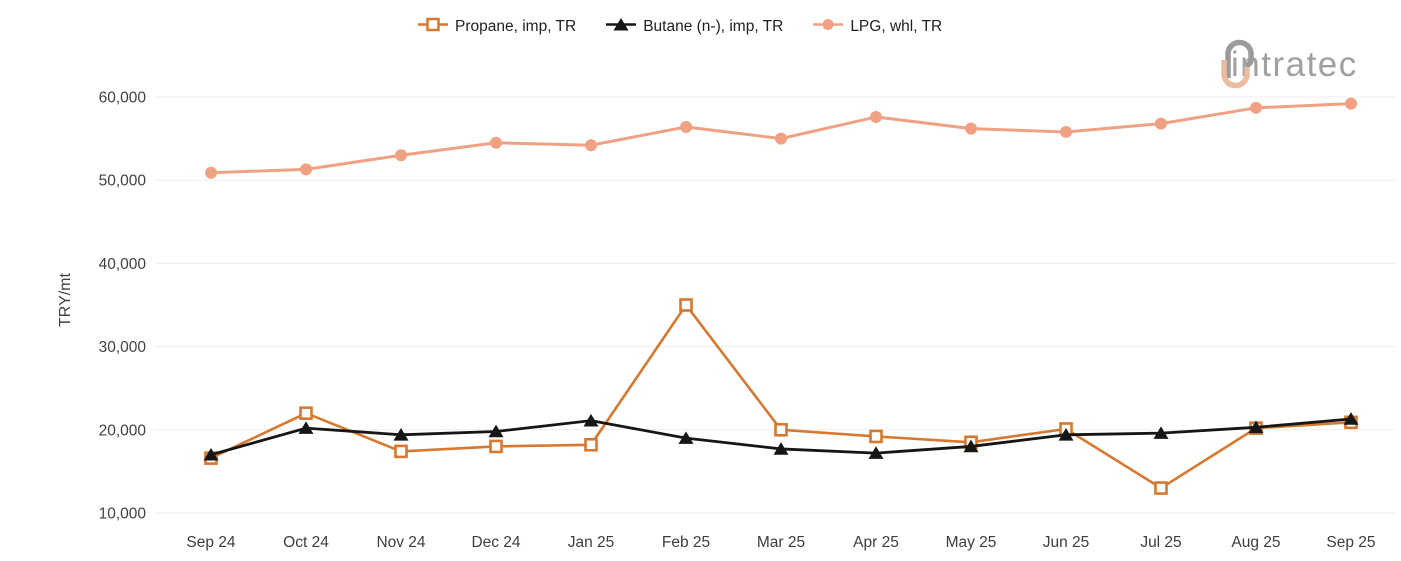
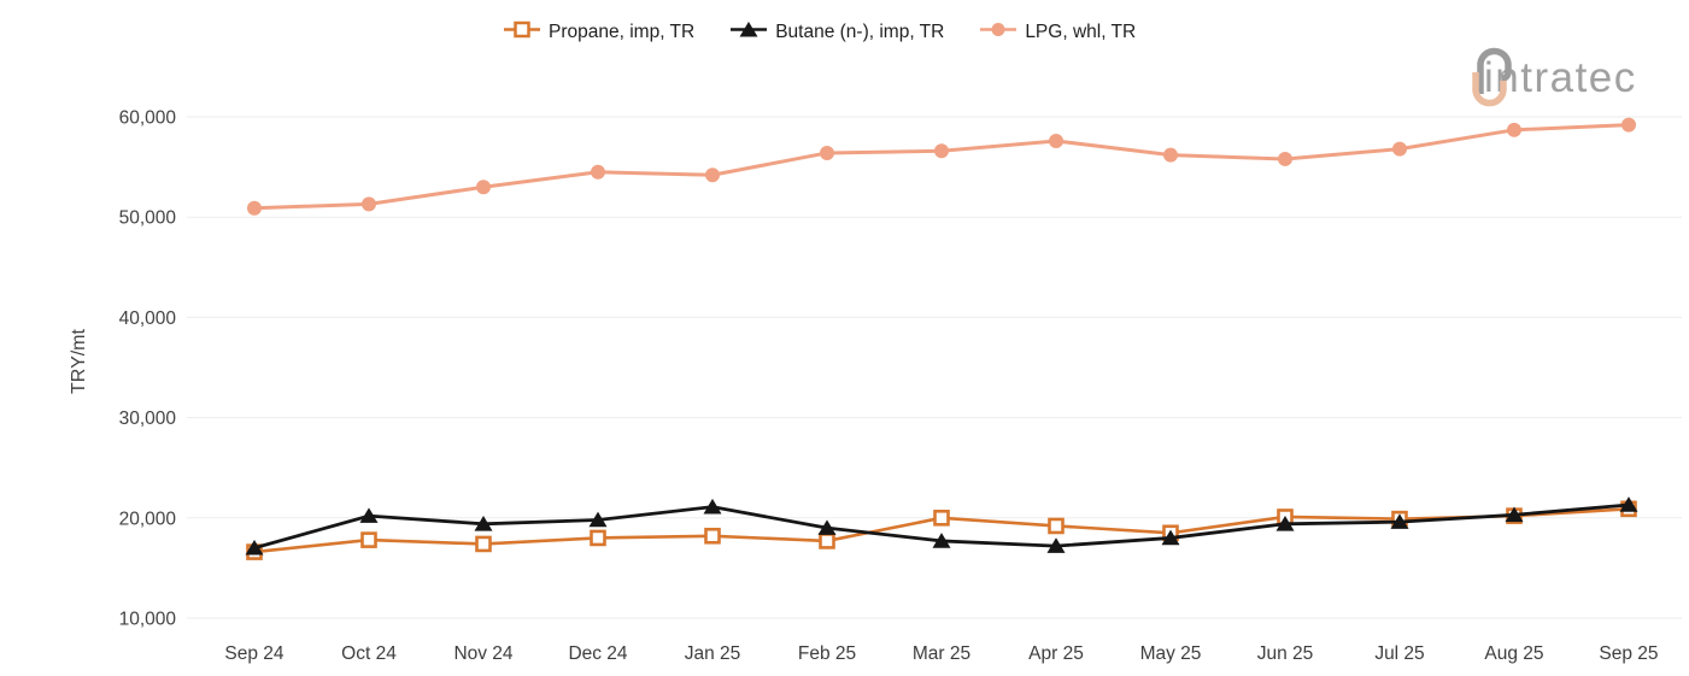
Propane, imp, TR/Oct 24: 22000 -> 18000
Propane, imp, TR/Feb 25: 35000 -> 18000
LPG, whl, TR/Mar 25: 55000 -> 57000
Propane, imp, TR/Jul 25: 13000 -> 20000
